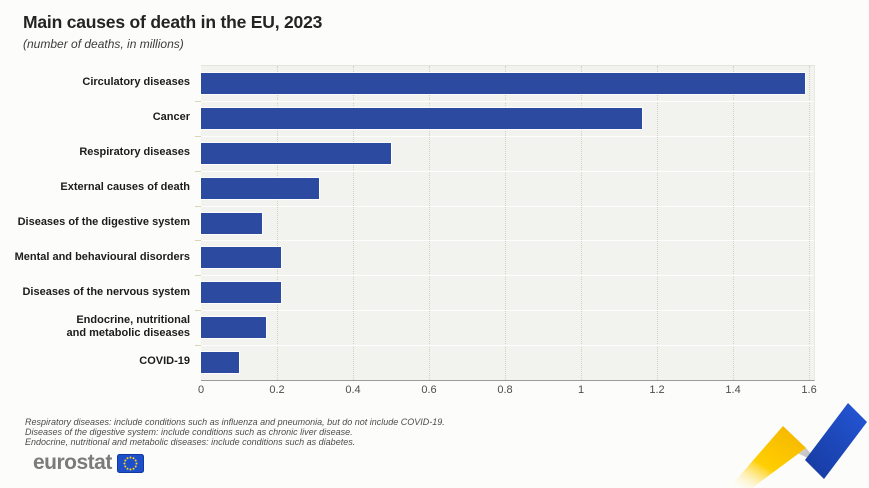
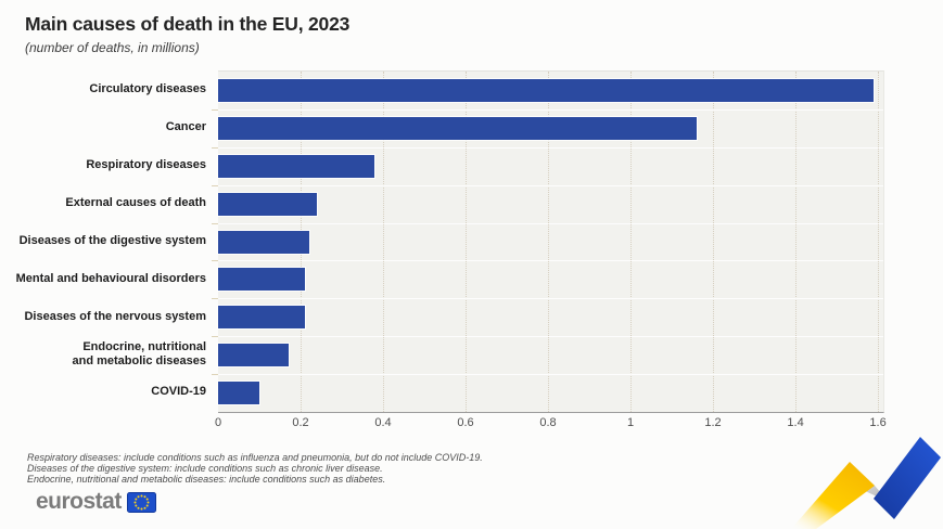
Respiratory diseases: 0.50 -> 0.38
External causes of death: 0.31 -> 0.24
Diseases of the digestive system: 0.16 -> 0.22
